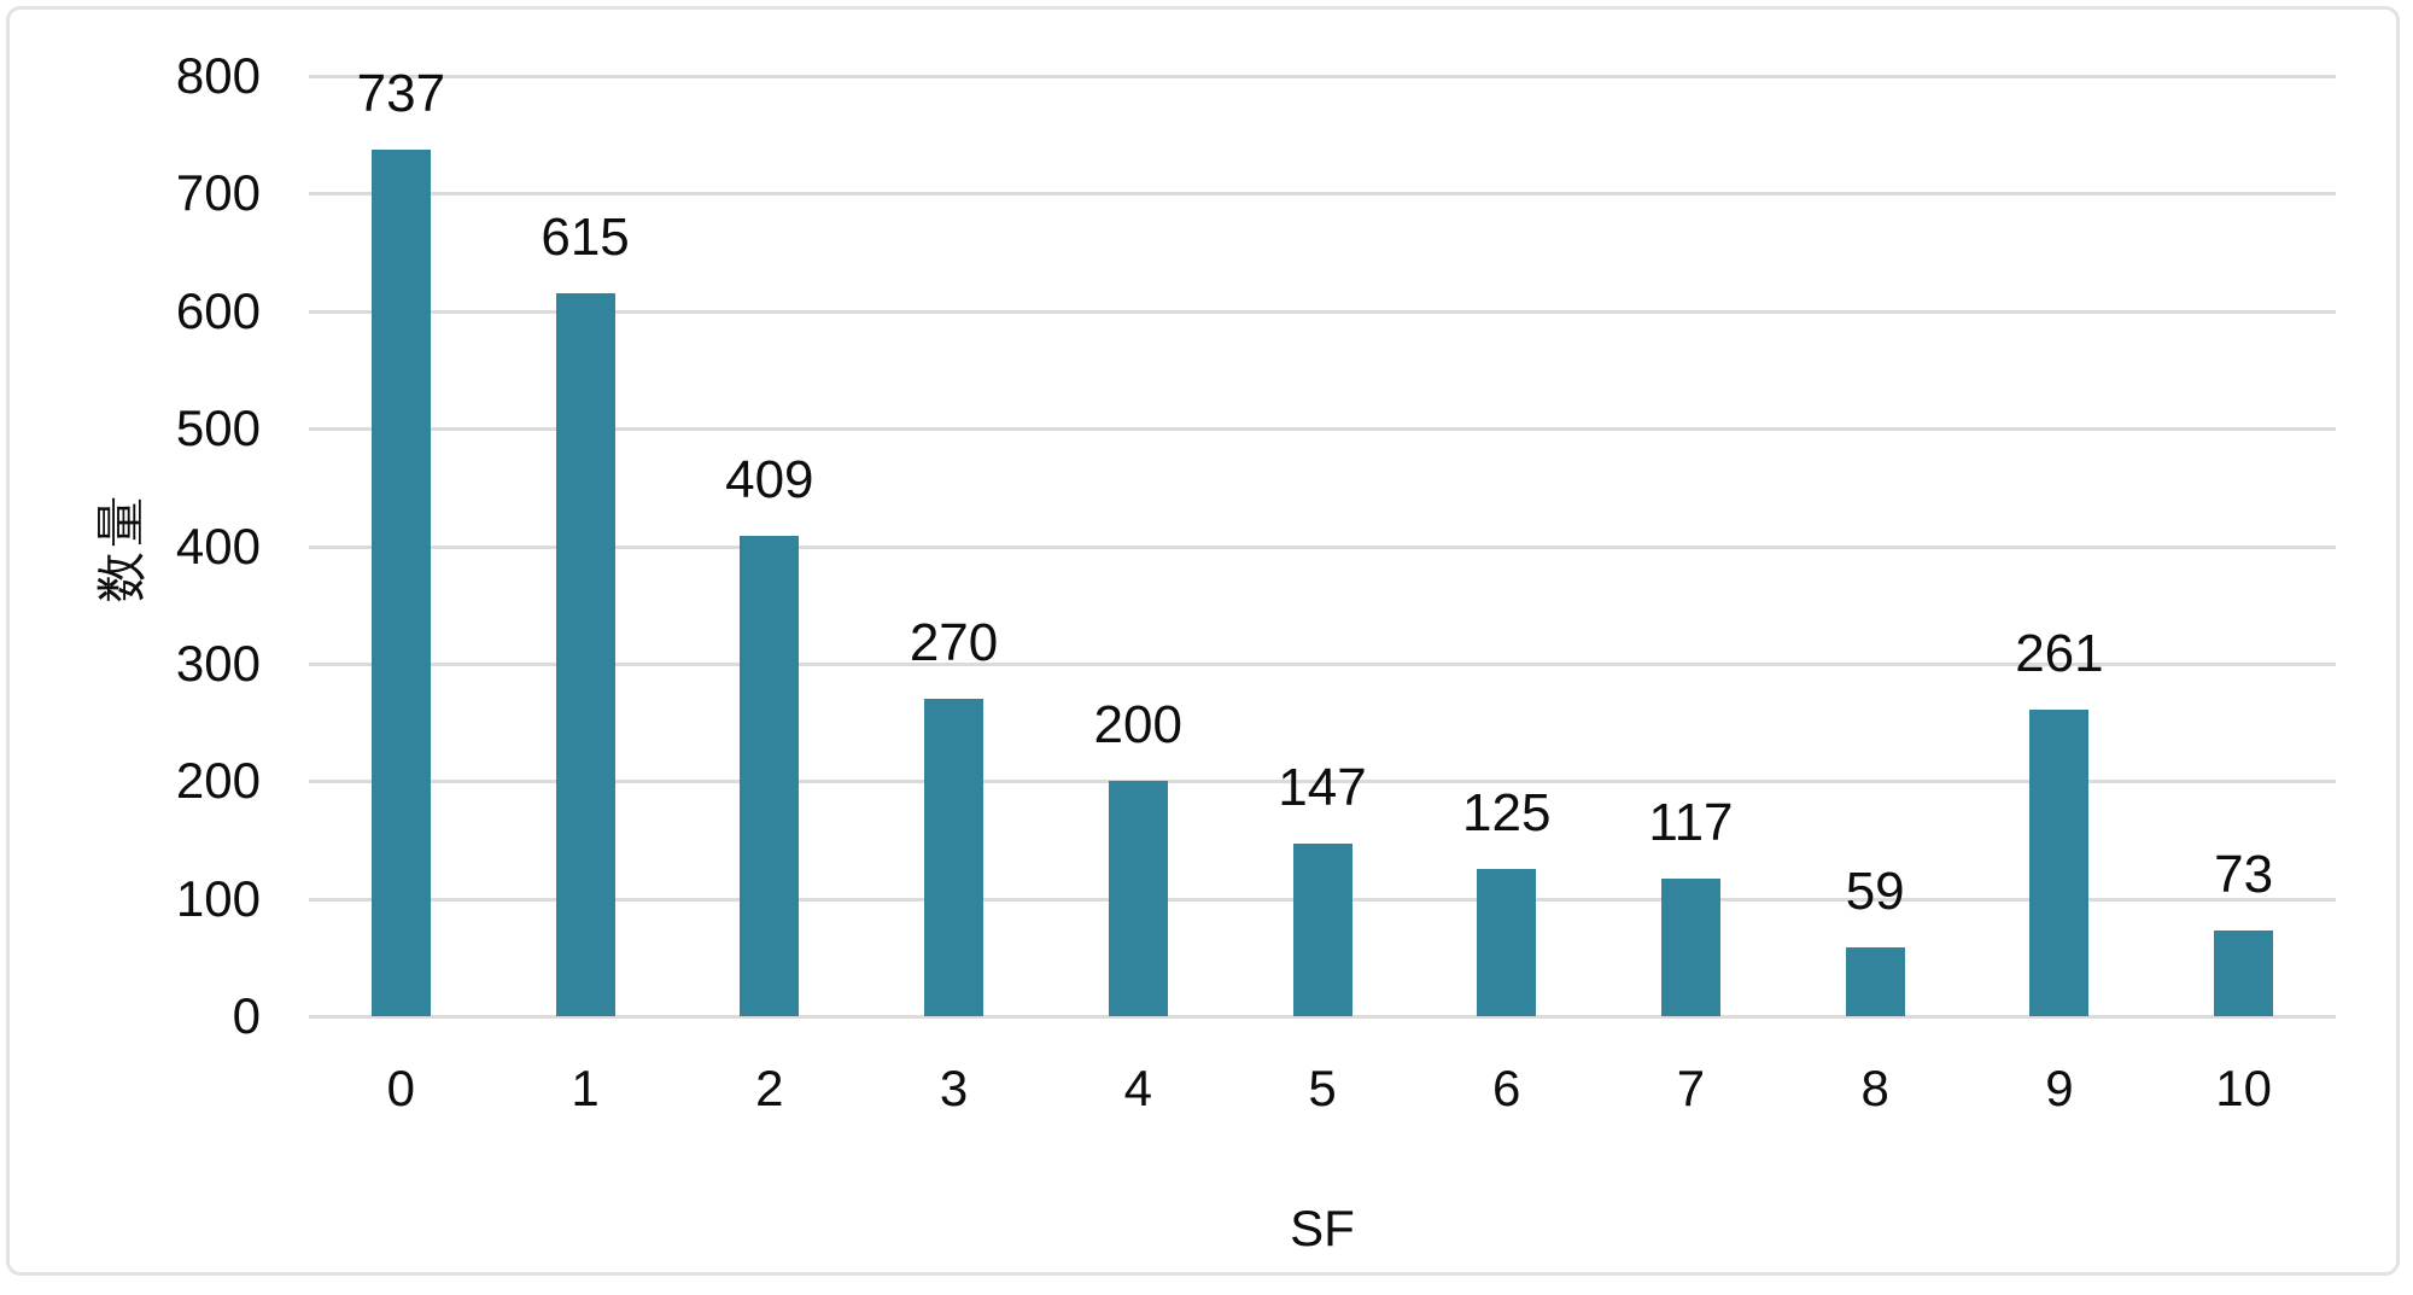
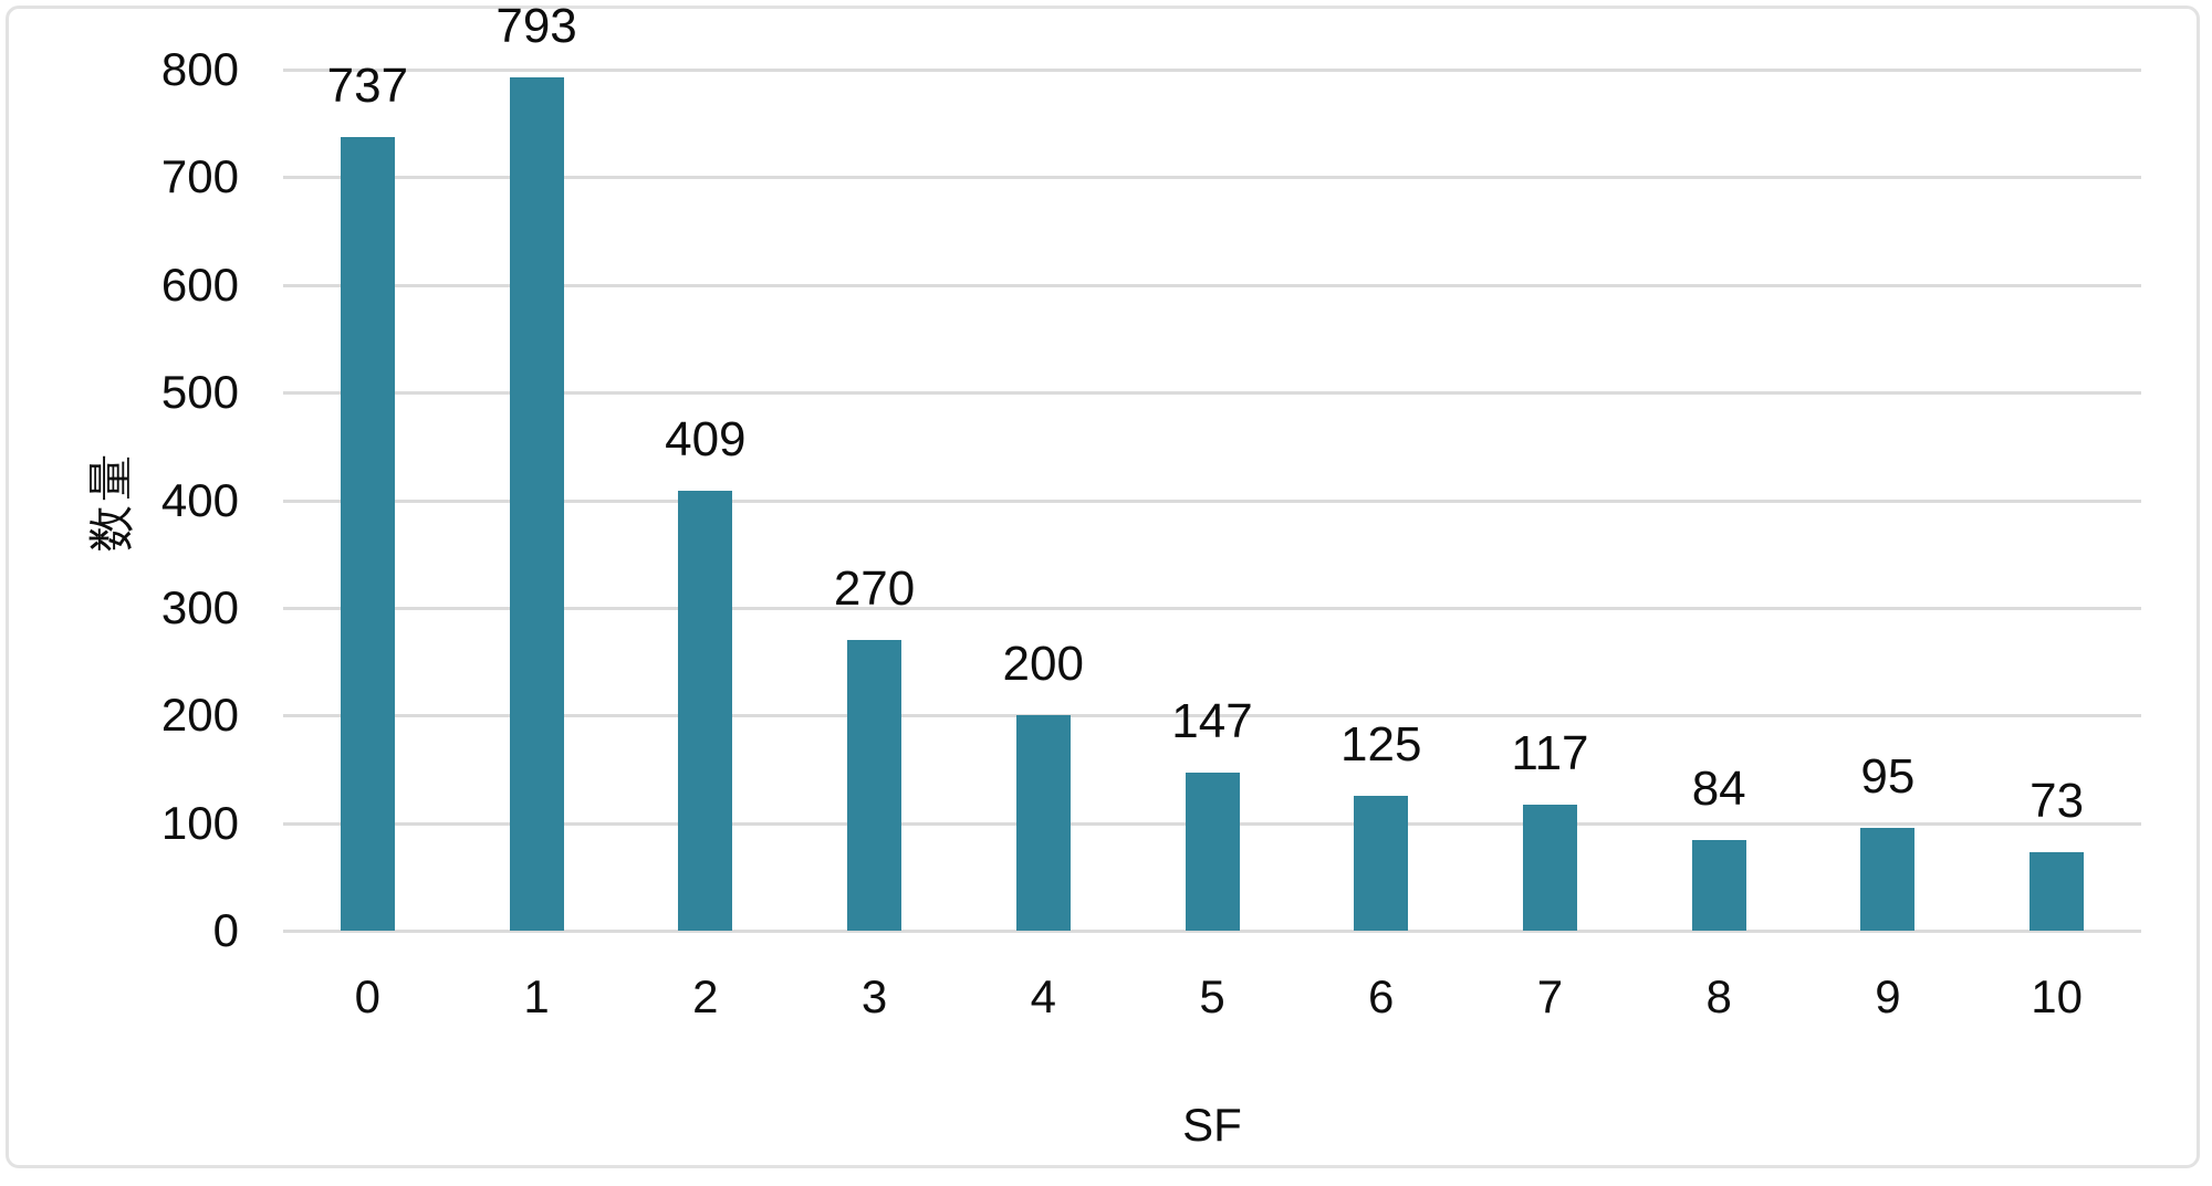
1: 615 -> 793
8: 59 -> 84
9: 261 -> 95
